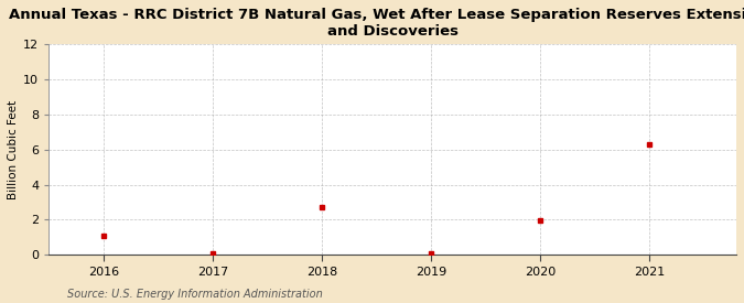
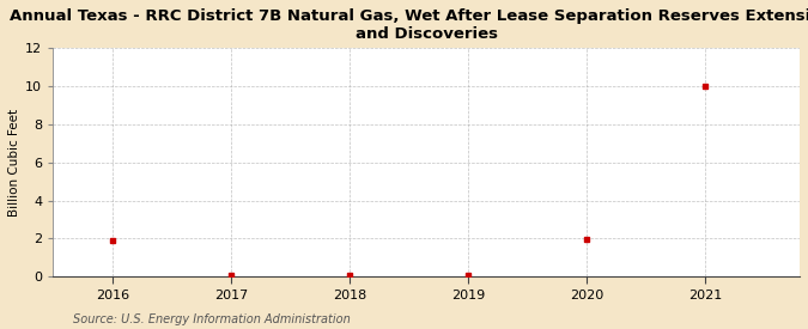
2016: 1.1 -> 1.9
2018: 2.7 -> 0.0
2021: 6.3 -> 10.0
